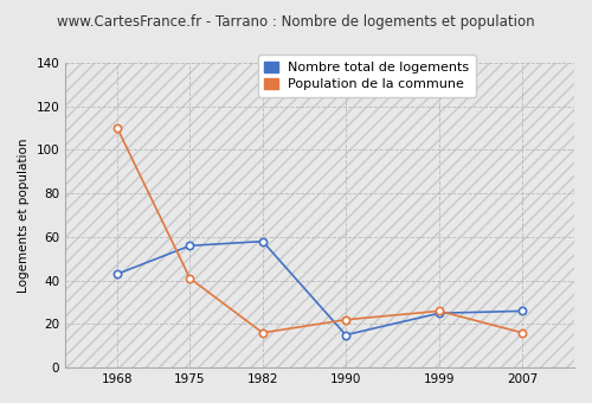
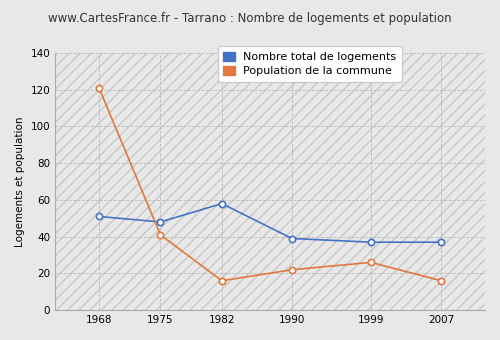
Nombre total de logements/1968: 43 -> 51
Population de la commune/1968: 110 -> 121
Nombre total de logements/1975: 56 -> 48
Nombre total de logements/1990: 15 -> 39
Nombre total de logements/1999: 25 -> 37
Nombre total de logements/2007: 26 -> 37
